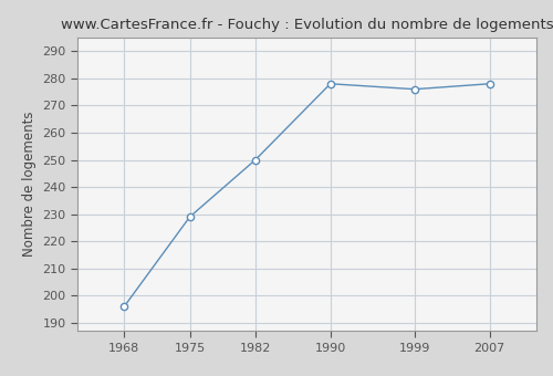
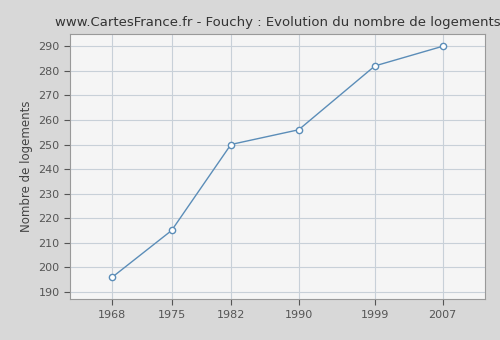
1975: 229 -> 215
1990: 278 -> 256
1999: 276 -> 282
2007: 278 -> 290
